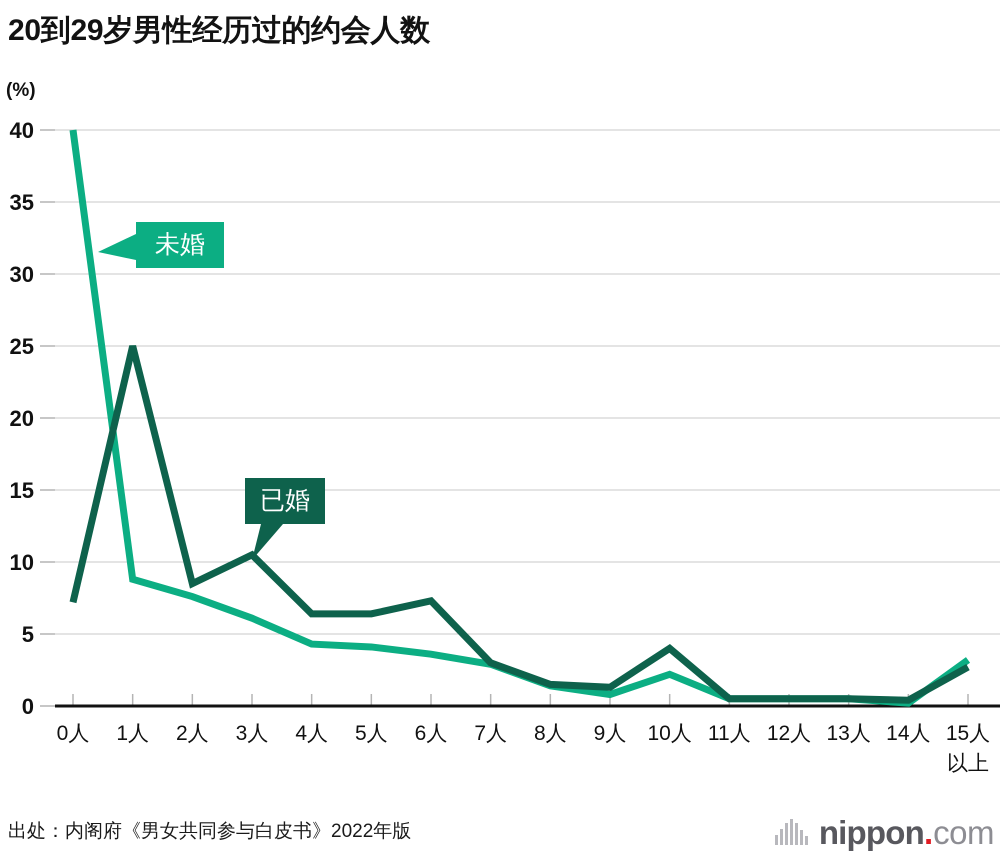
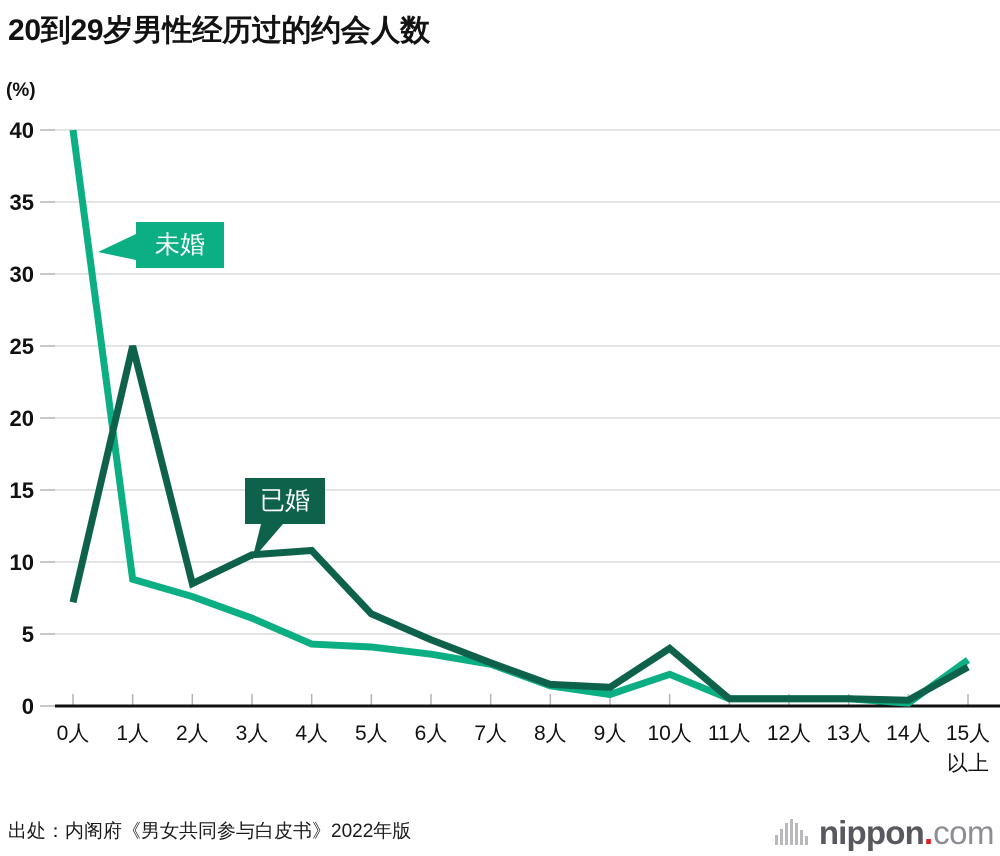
已婚/4人: 6.4 -> 10.8
已婚/6人: 7.3 -> 4.6
